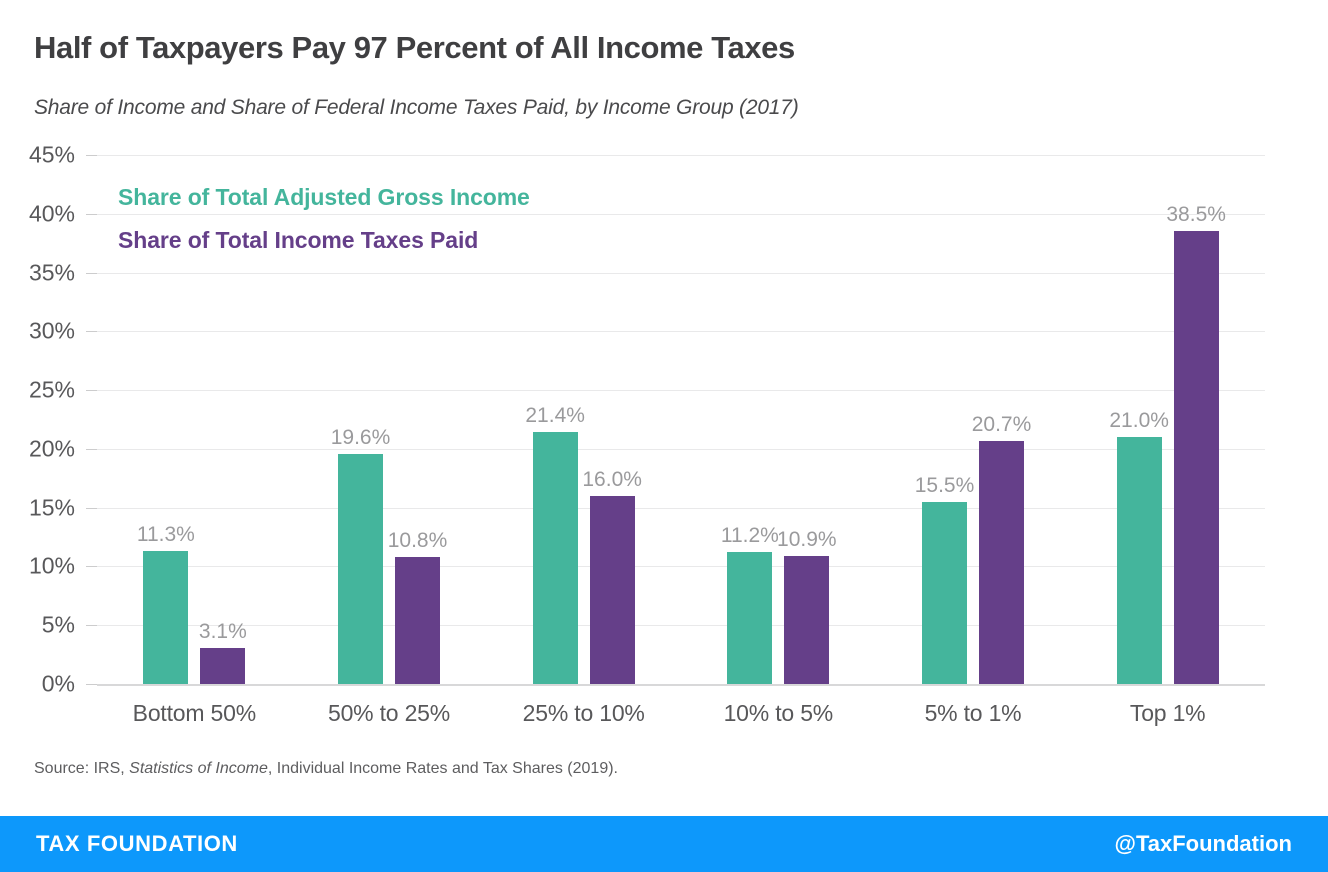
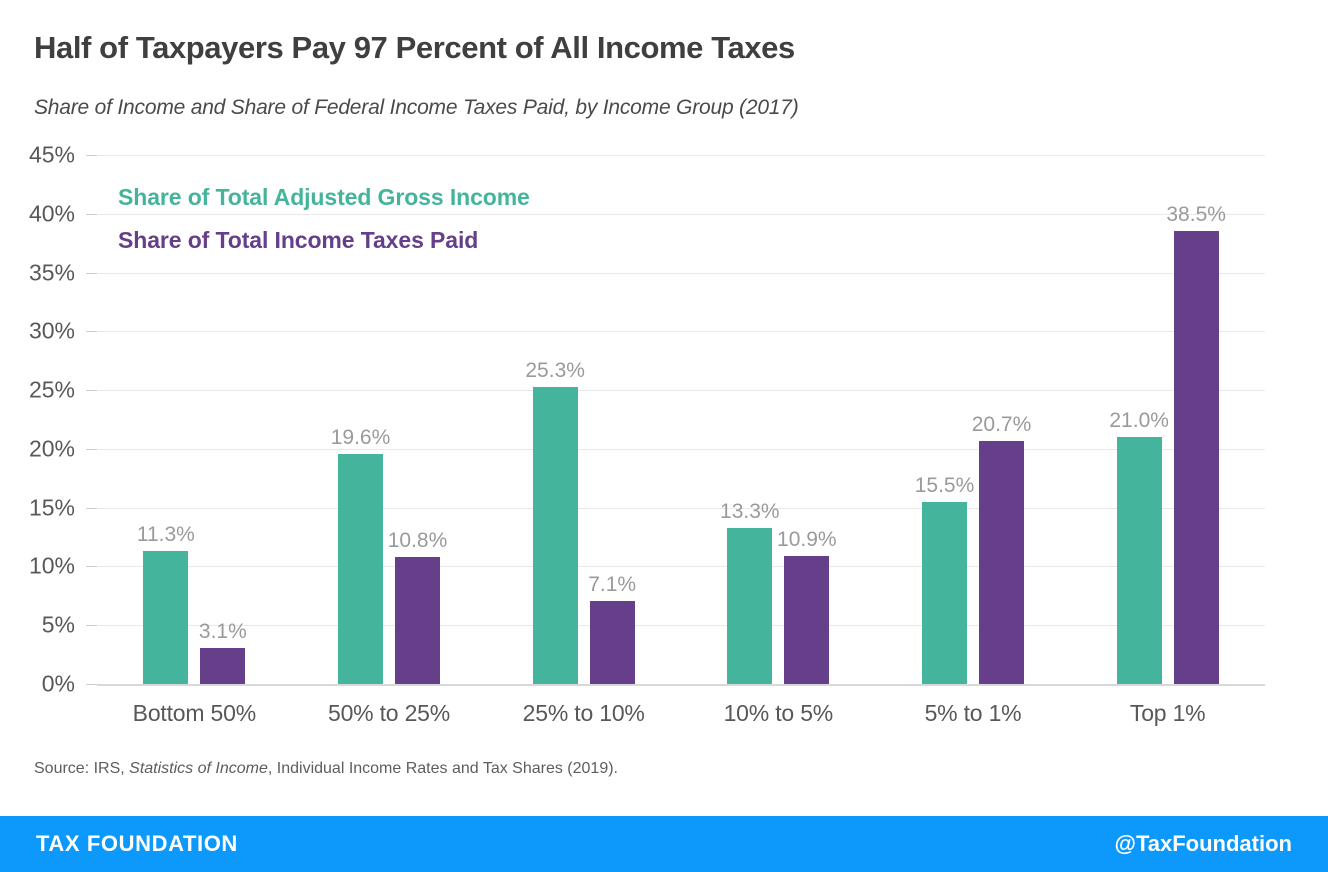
Share of Total Adjusted Gross Income/25% to 10%: 21.4% -> 25.3%
Share of Total Income Taxes Paid/25% to 10%: 16.0% -> 7.1%
Share of Total Adjusted Gross Income/10% to 5%: 11.2% -> 13.3%
